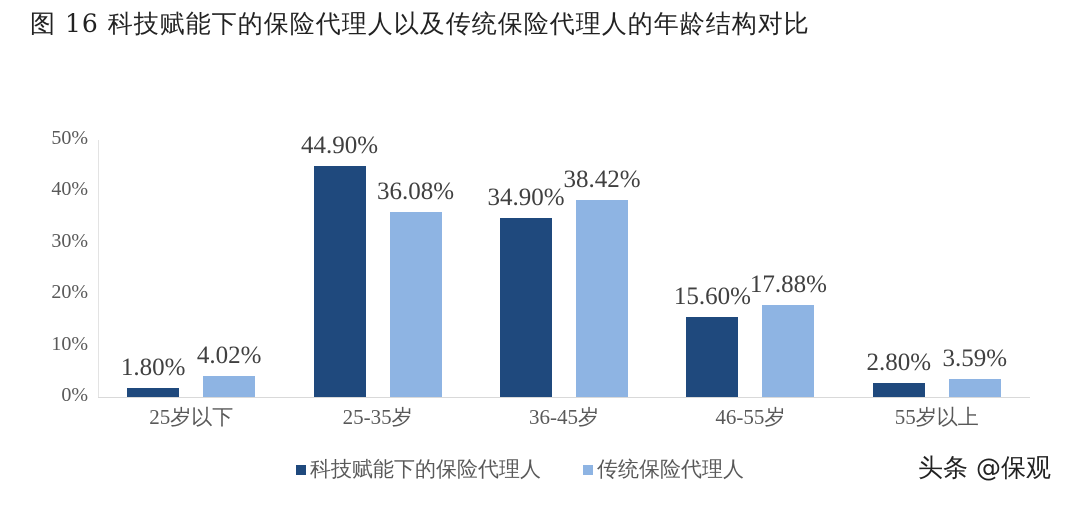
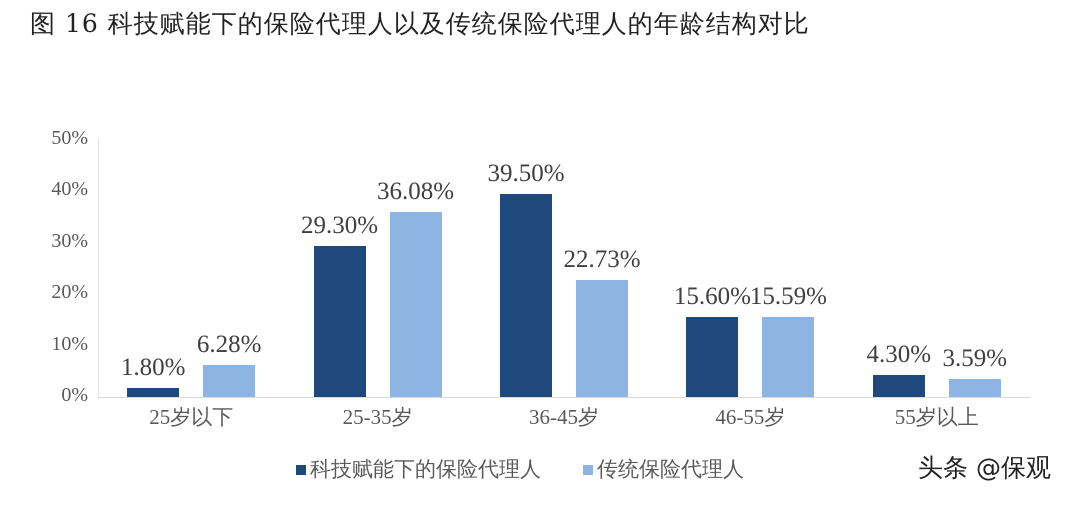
传统保险代理人/25岁以下: 4.02% -> 6.28%
科技赋能下的保险代理人/25-35岁: 44.90% -> 29.30%
科技赋能下的保险代理人/36-45岁: 34.90% -> 39.50%
传统保险代理人/36-45岁: 38.42% -> 22.73%
传统保险代理人/46-55岁: 17.88% -> 15.59%
科技赋能下的保险代理人/55岁以上: 2.80% -> 4.30%
